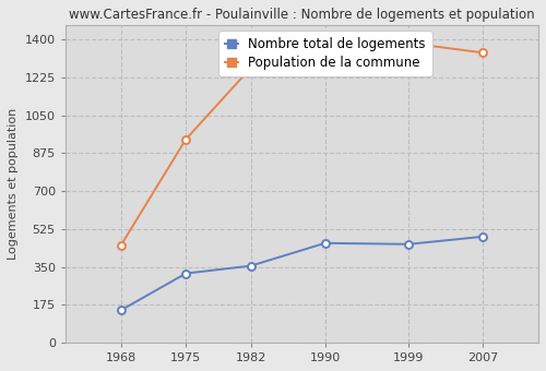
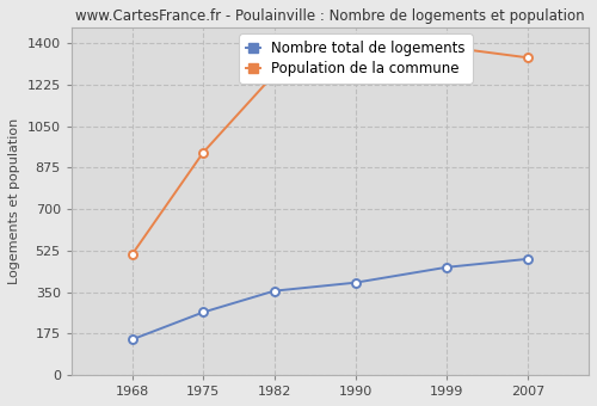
Population de la commune/1968: 450 -> 510
Nombre total de logements/1975: 320 -> 260
Nombre total de logements/1990: 460 -> 390
